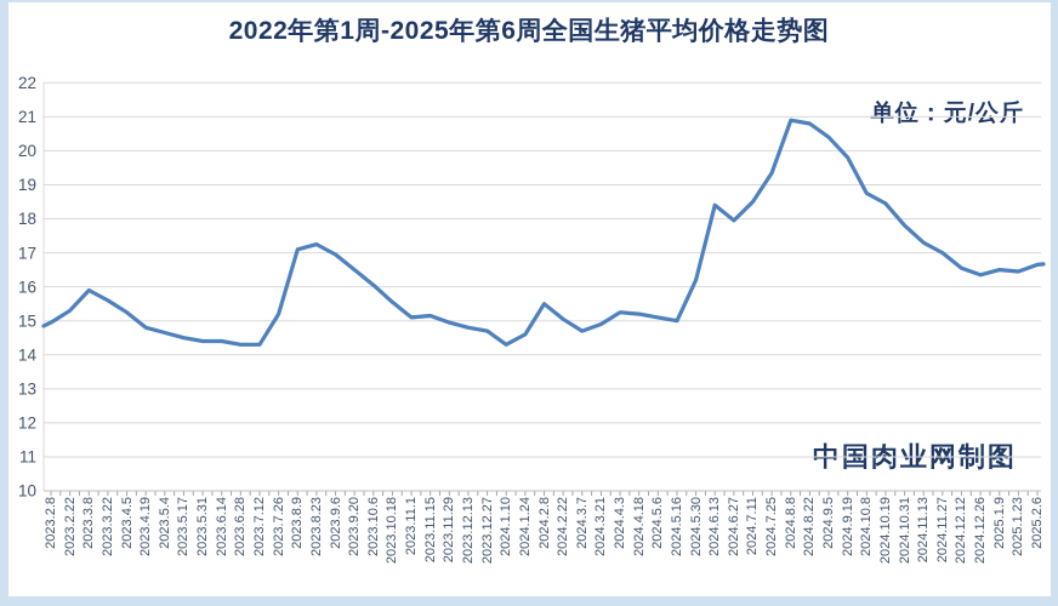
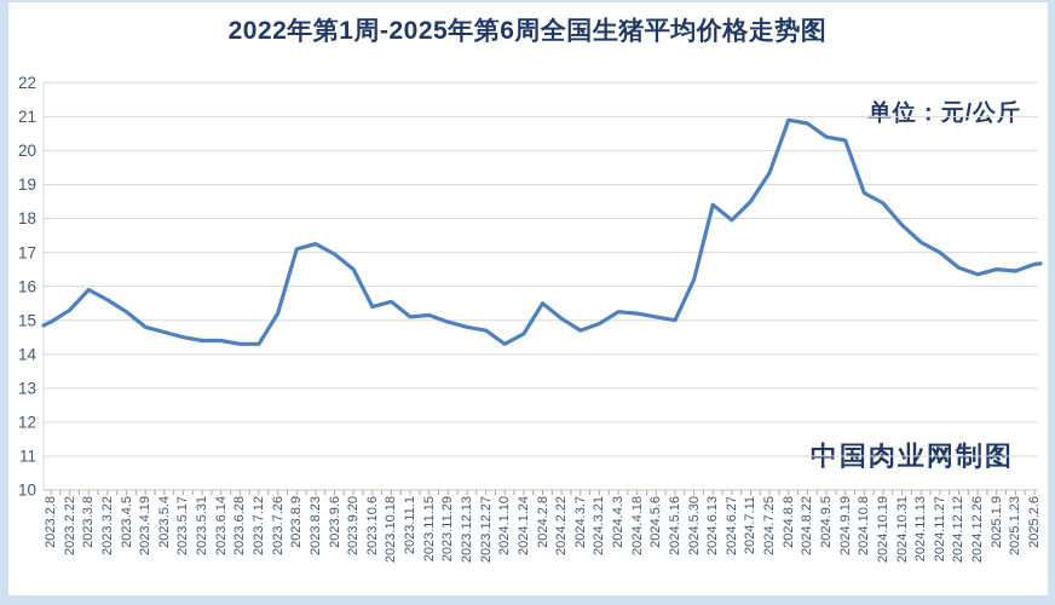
2023.10.6: 16.1 -> 15.4
2024.9.19: 19.8 -> 20.3
